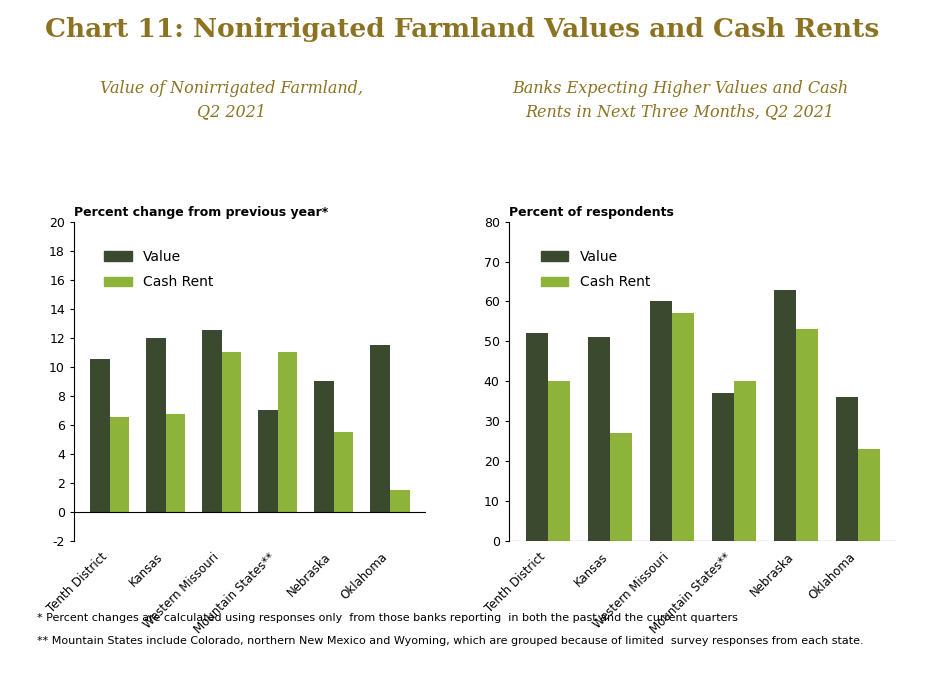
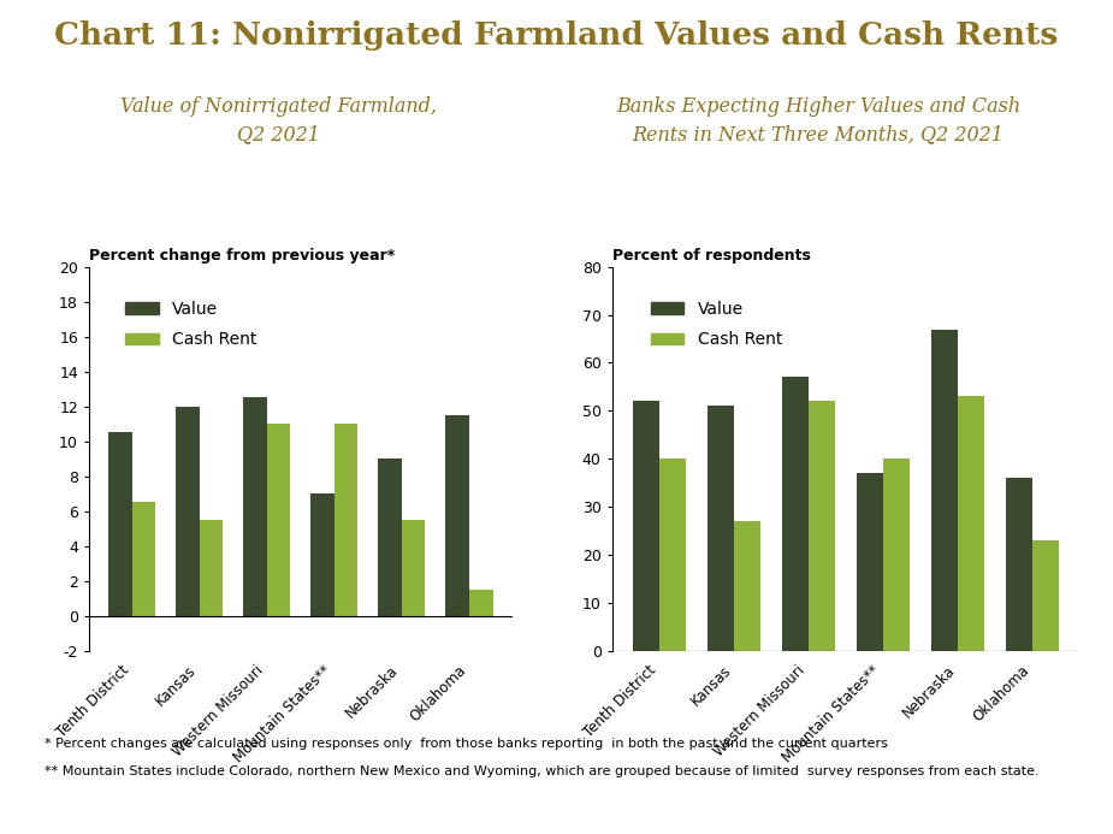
Percent change from previous year*/Cash Rent/Kansas: 6.7 -> 5.5
Percent of respondents/Value/Western Missouri: 60 -> 57
Percent of respondents/Cash Rent/Western Missouri: 57 -> 52
Percent of respondents/Value/Nebraska: 63 -> 67
